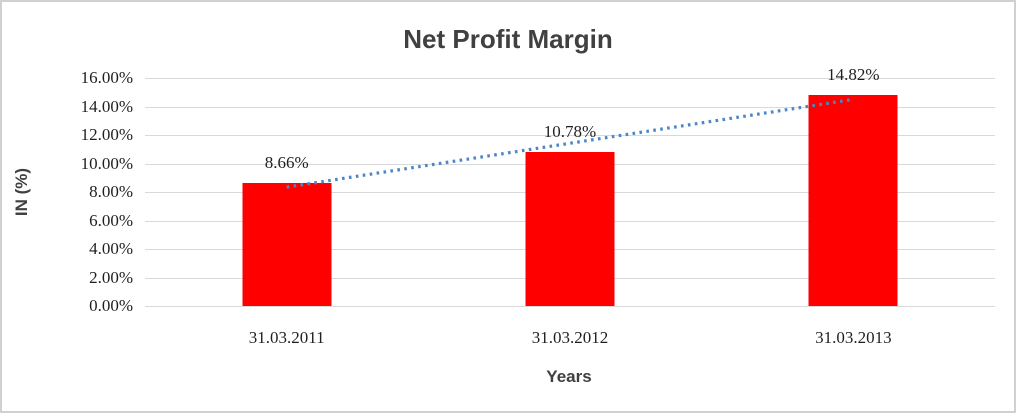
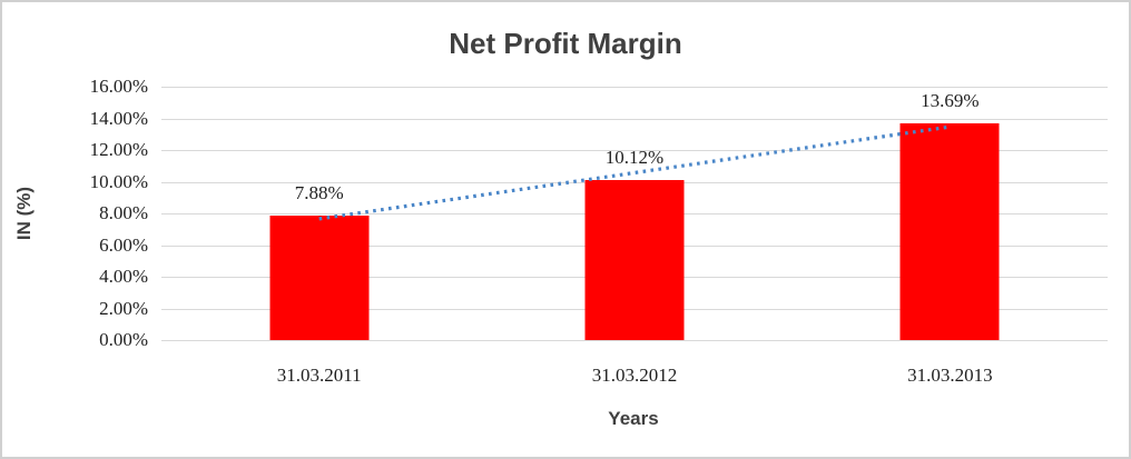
31.03.2011: 8.66% -> 7.88%
31.03.2012: 10.78% -> 10.12%
31.03.2013: 14.82% -> 13.69%
